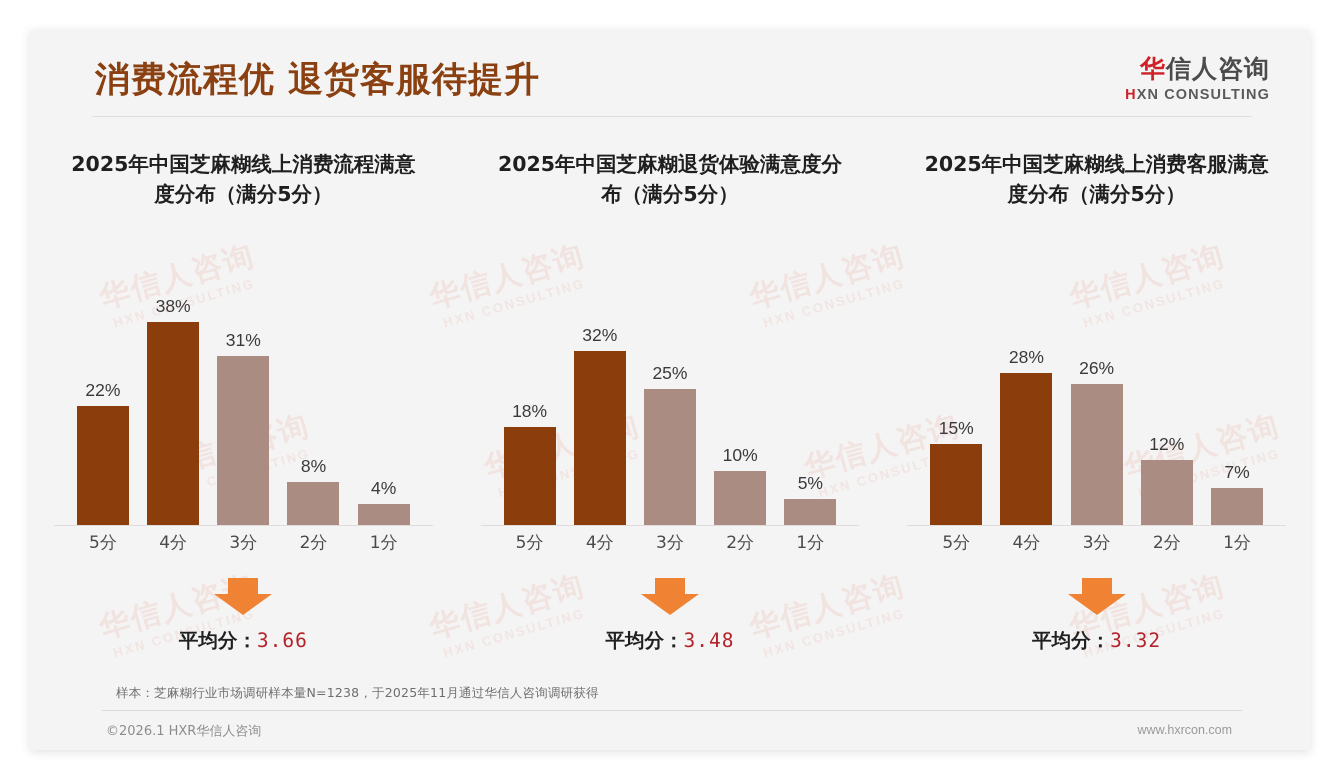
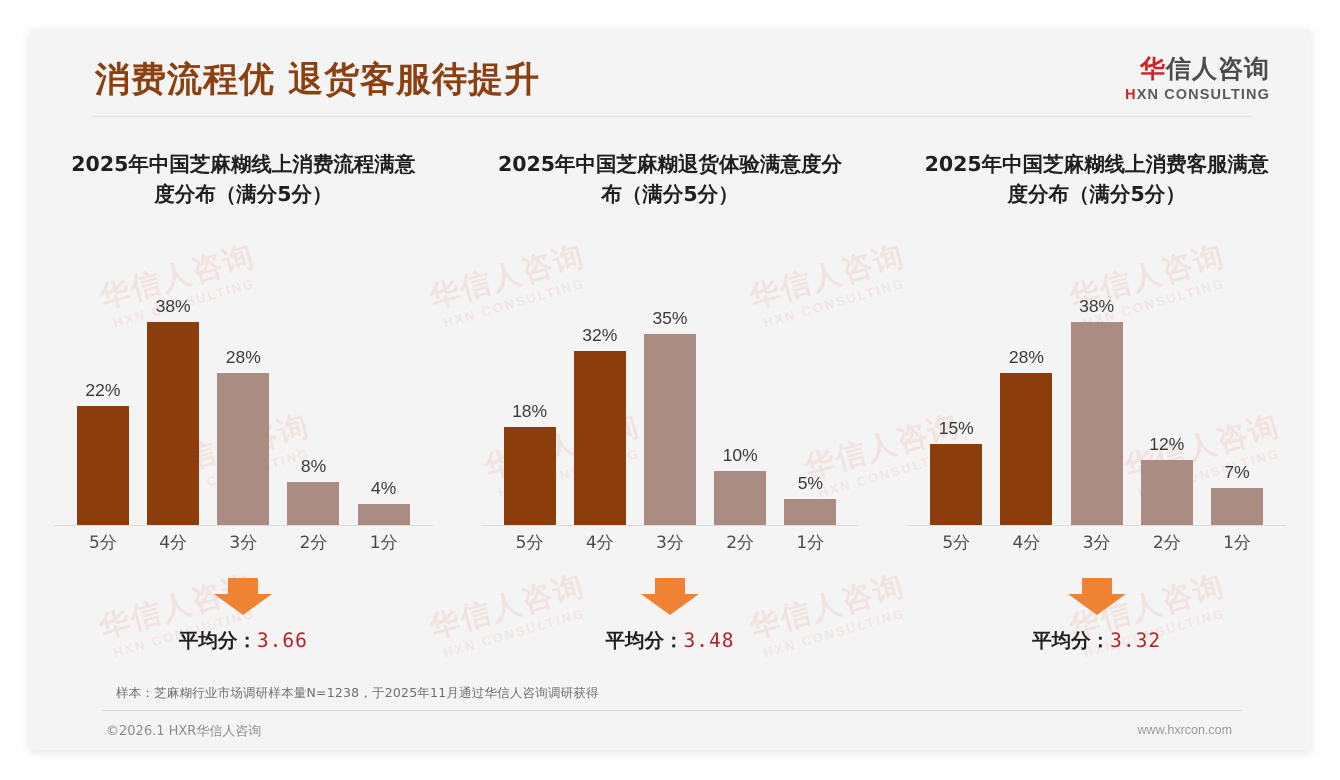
2025年中国芝麻糊线上消费流程满意度分布（满分5分）/3分: 31% -> 28%
2025年中国芝麻糊退货体验满意度分布（满分5分）/3分: 25% -> 35%
2025年中国芝麻糊线上消费客服满意度分布（满分5分）/3分: 26% -> 38%
